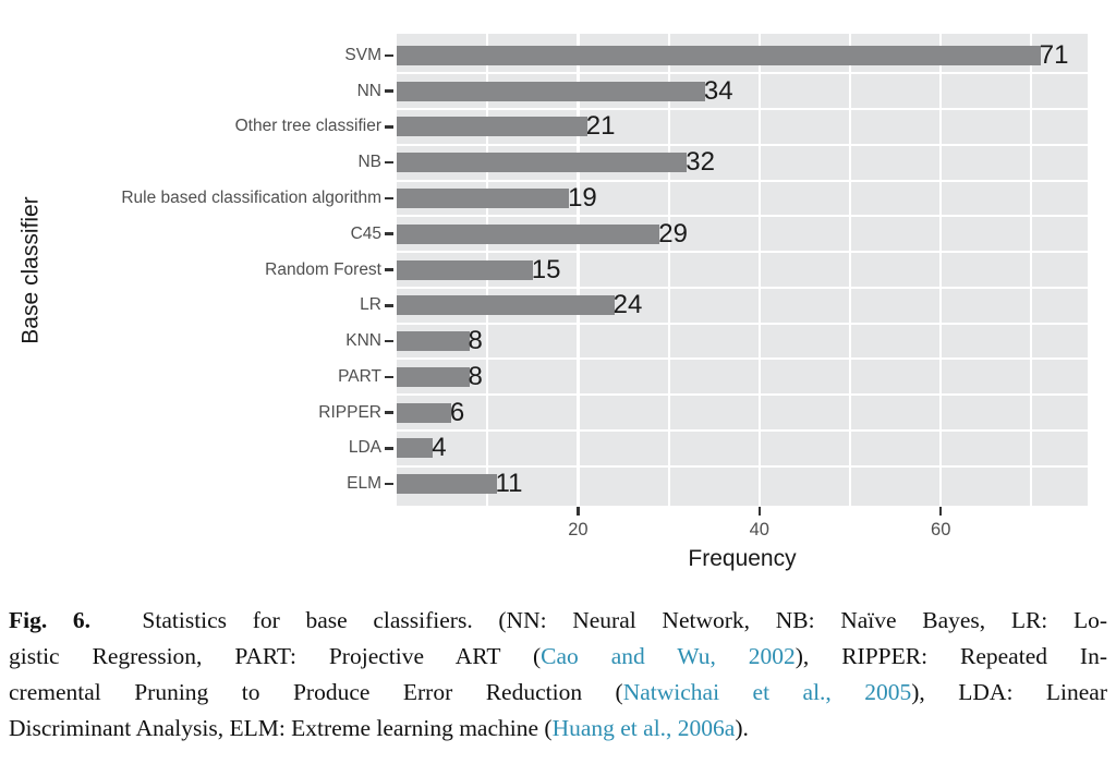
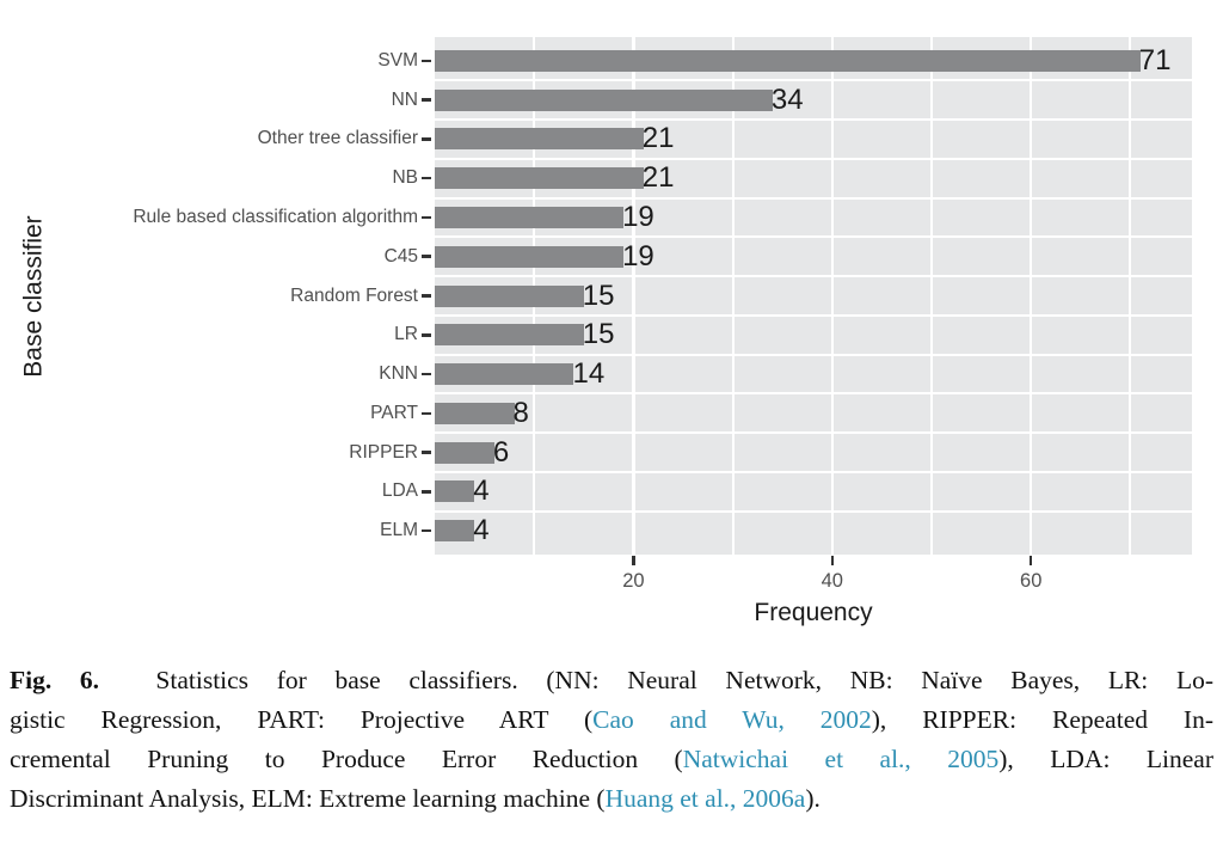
NB: 32 -> 21
C45: 29 -> 19
LR: 24 -> 15
KNN: 8 -> 14
ELM: 11 -> 4
